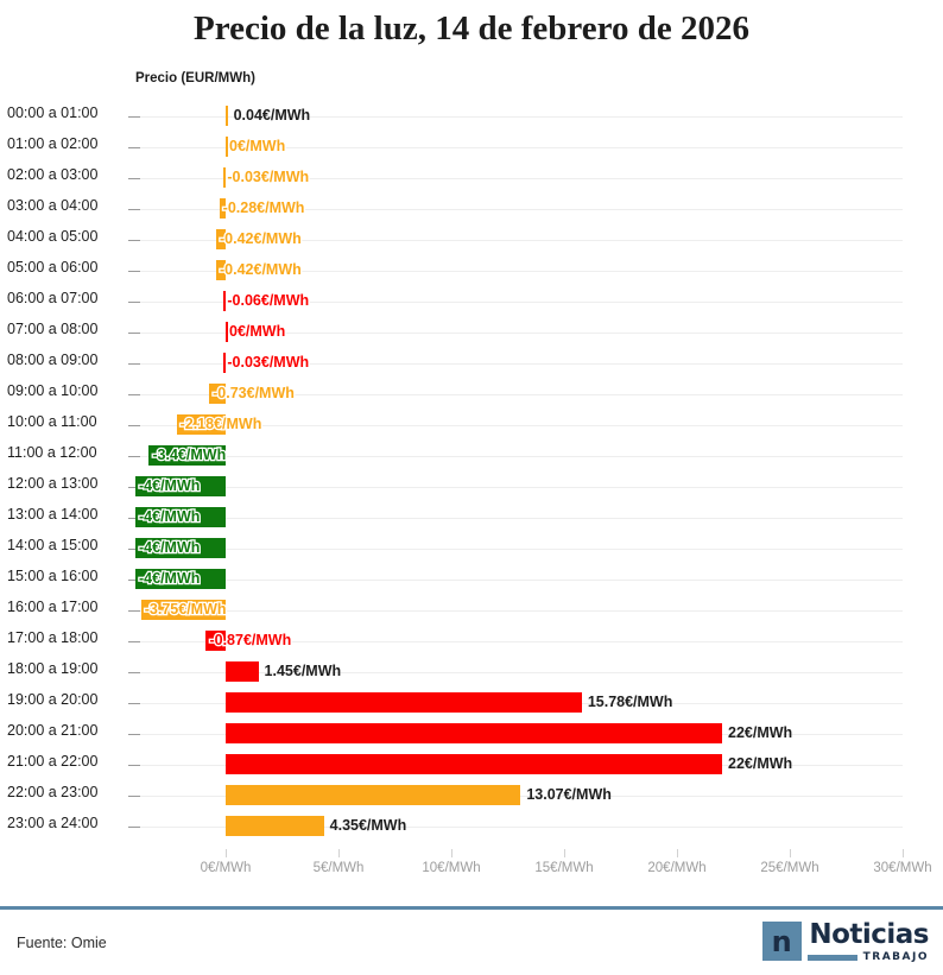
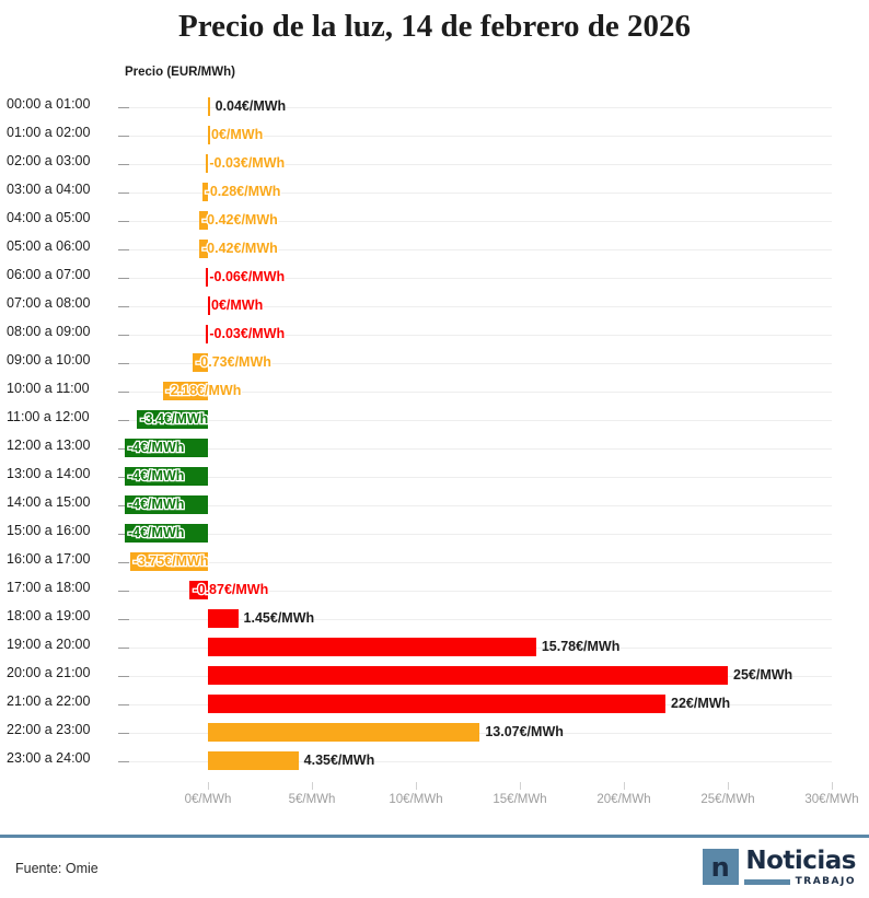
20:00 a 21:00: 22 -> 25
